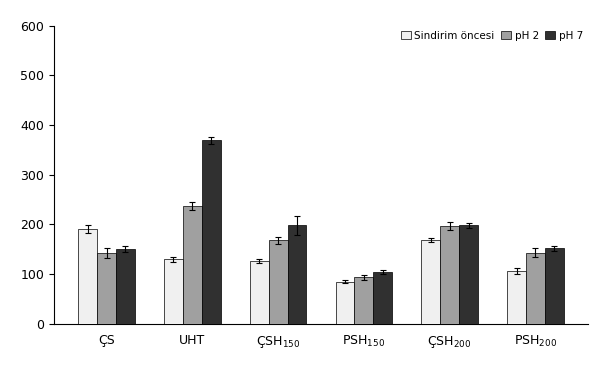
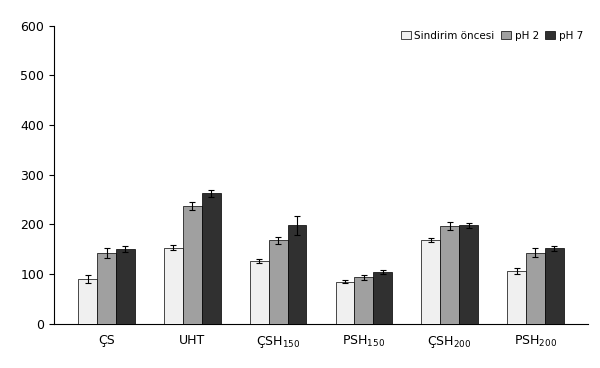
Sindirim öncesi/ÇS: 190 -> 90
Sindirim öncesi/UHT: 130 -> 153
pH 7/UHT: 370 -> 263
